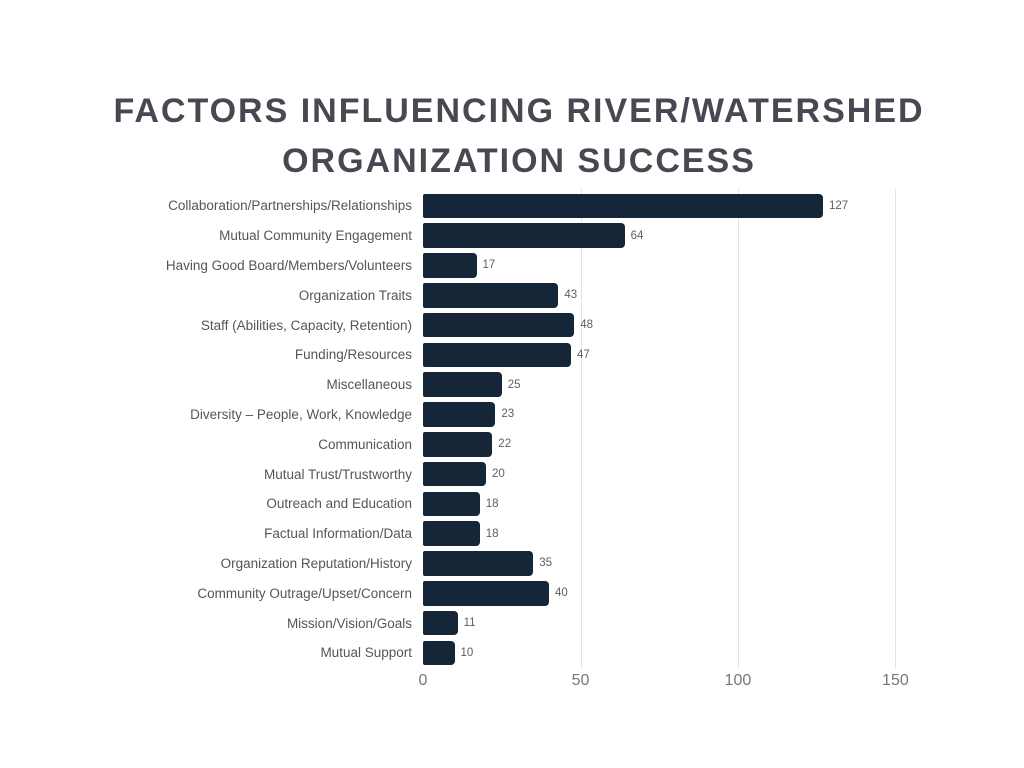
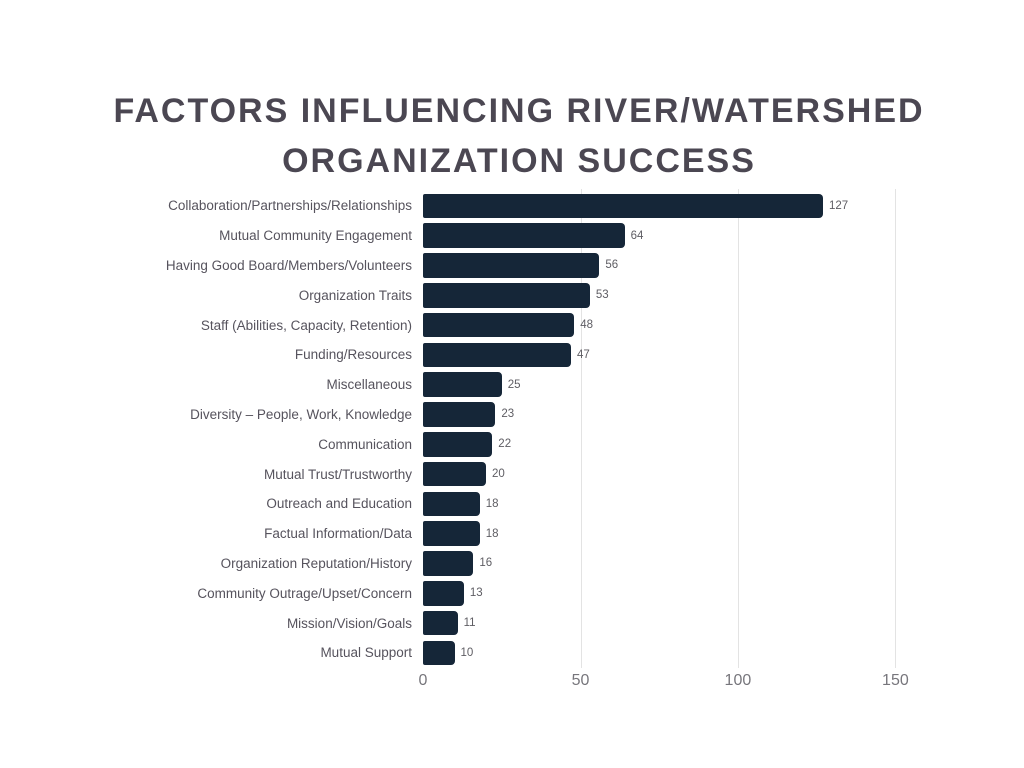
Having Good Board/Members/Volunteers: 17 -> 56
Organization Traits: 43 -> 53
Organization Reputation/History: 35 -> 16
Community Outrage/Upset/Concern: 40 -> 13
